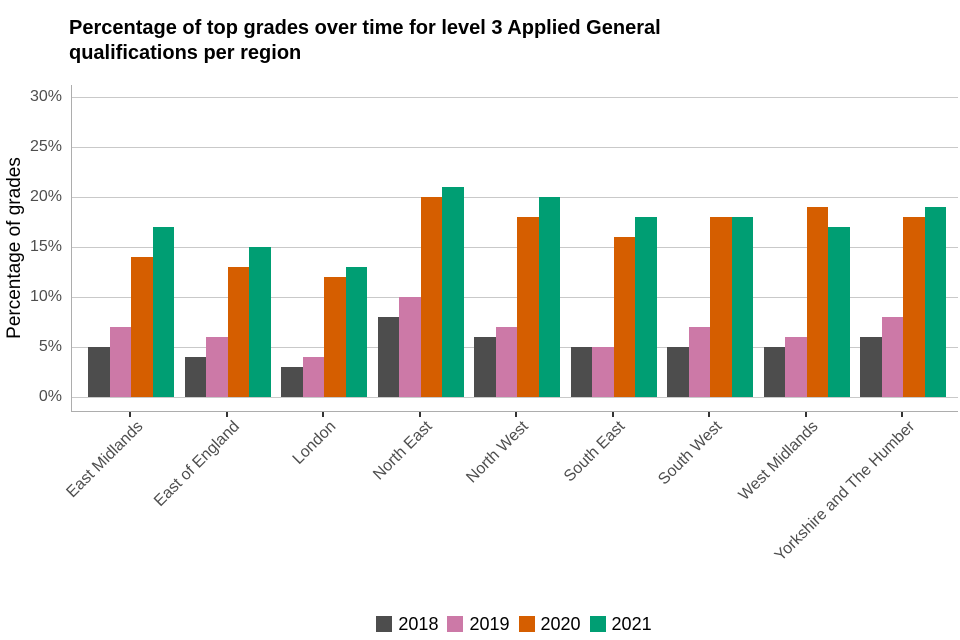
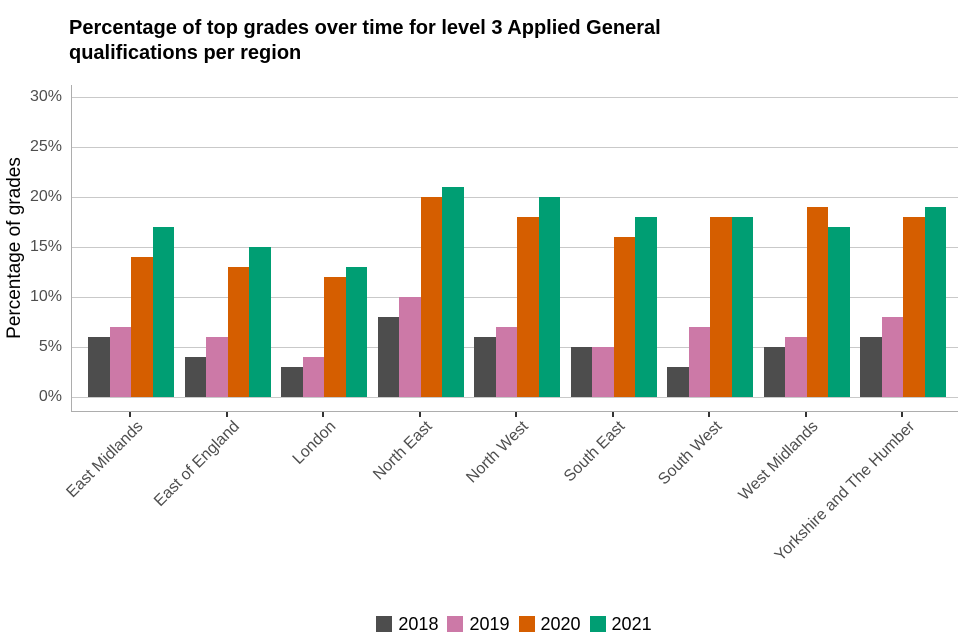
2018/East Midlands: 5% -> 6%
2018/South West: 5% -> 3%
